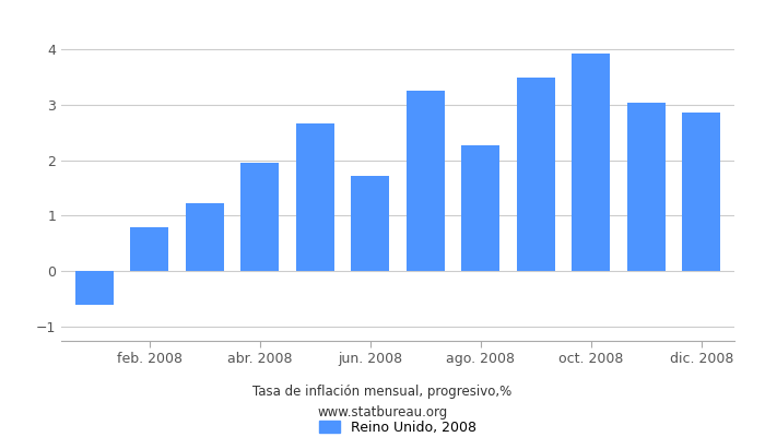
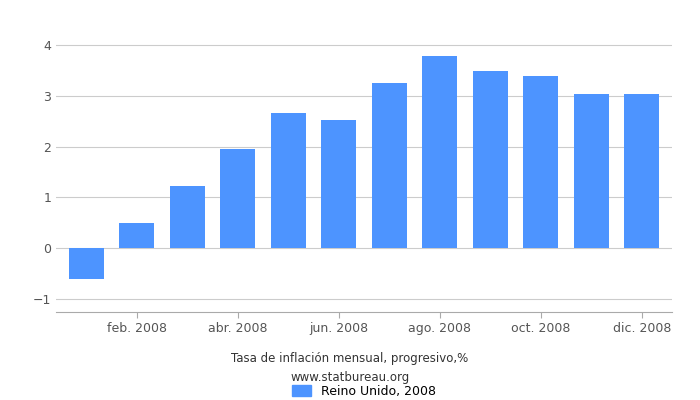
feb. 2008: 0.80 -> 0.50
jun. 2008: 1.72 -> 2.52
ago. 2008: 2.26 -> 3.77
oct. 2008: 3.92 -> 3.38
dic. 2008: 2.86 -> 3.03
